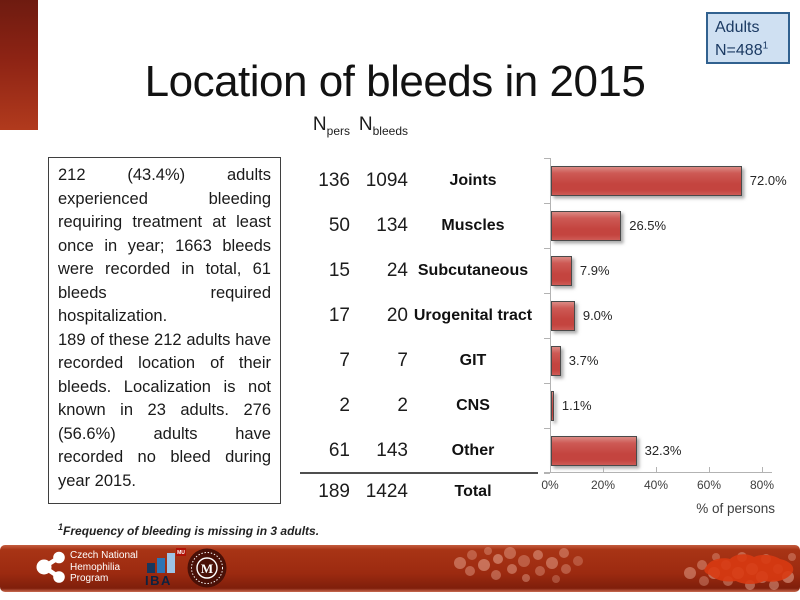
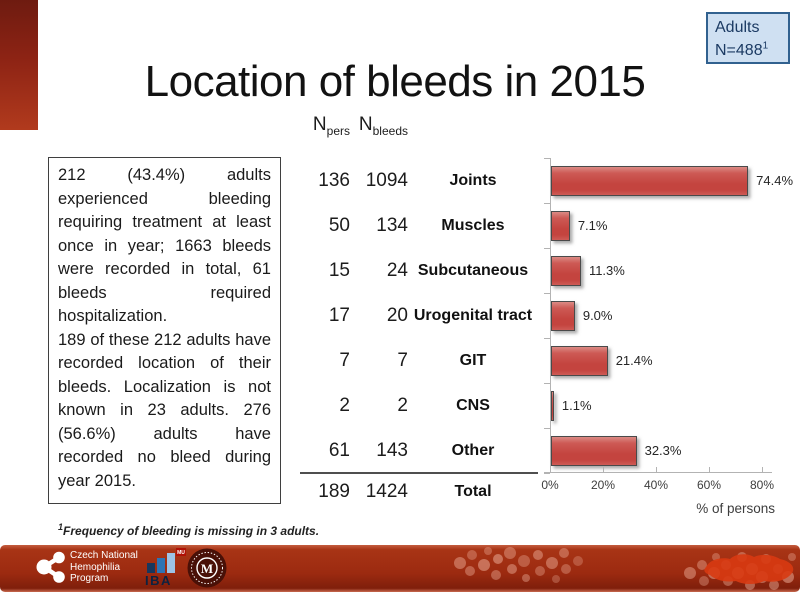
Joints: 72.0% -> 74.4%
Muscles: 26.5% -> 7.1%
Subcutaneous: 7.9% -> 11.3%
GIT: 3.7% -> 21.4%
